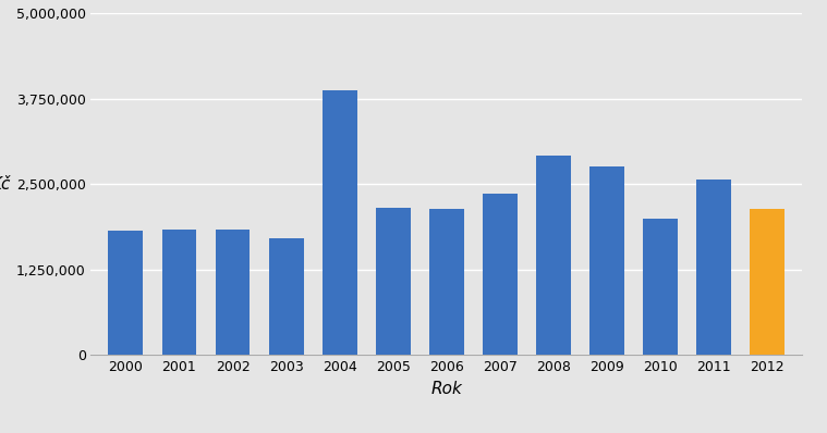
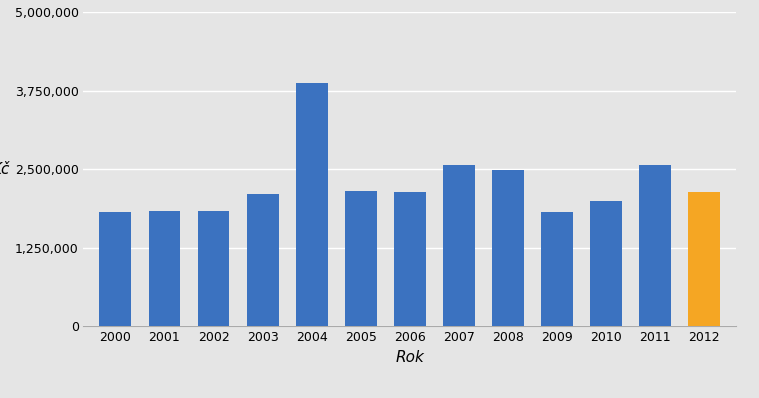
2003: 1,700,000 -> 2,100,000
2007: 2,360,000 -> 2,570,000
2008: 2,920,000 -> 2,490,000
2009: 2,760,000 -> 1,820,000
